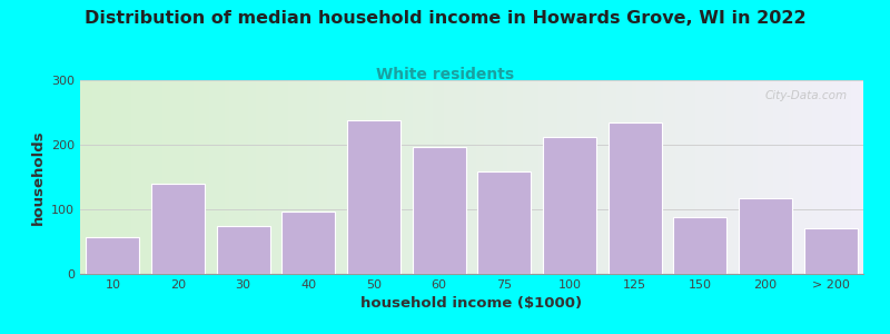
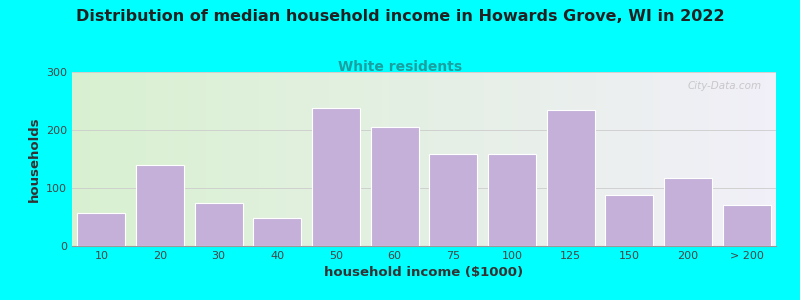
40: 96 -> 48
60: 196 -> 205
100: 212 -> 158
